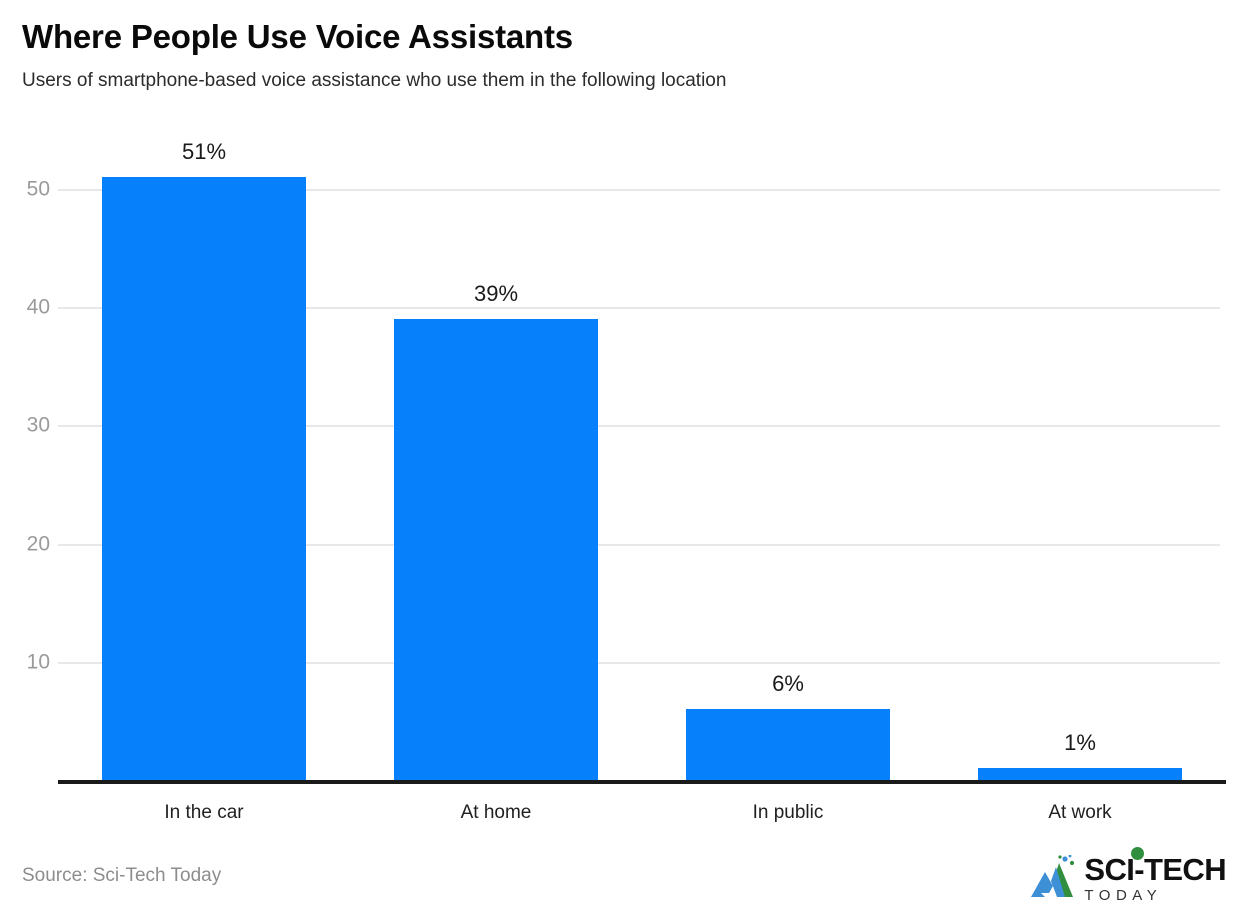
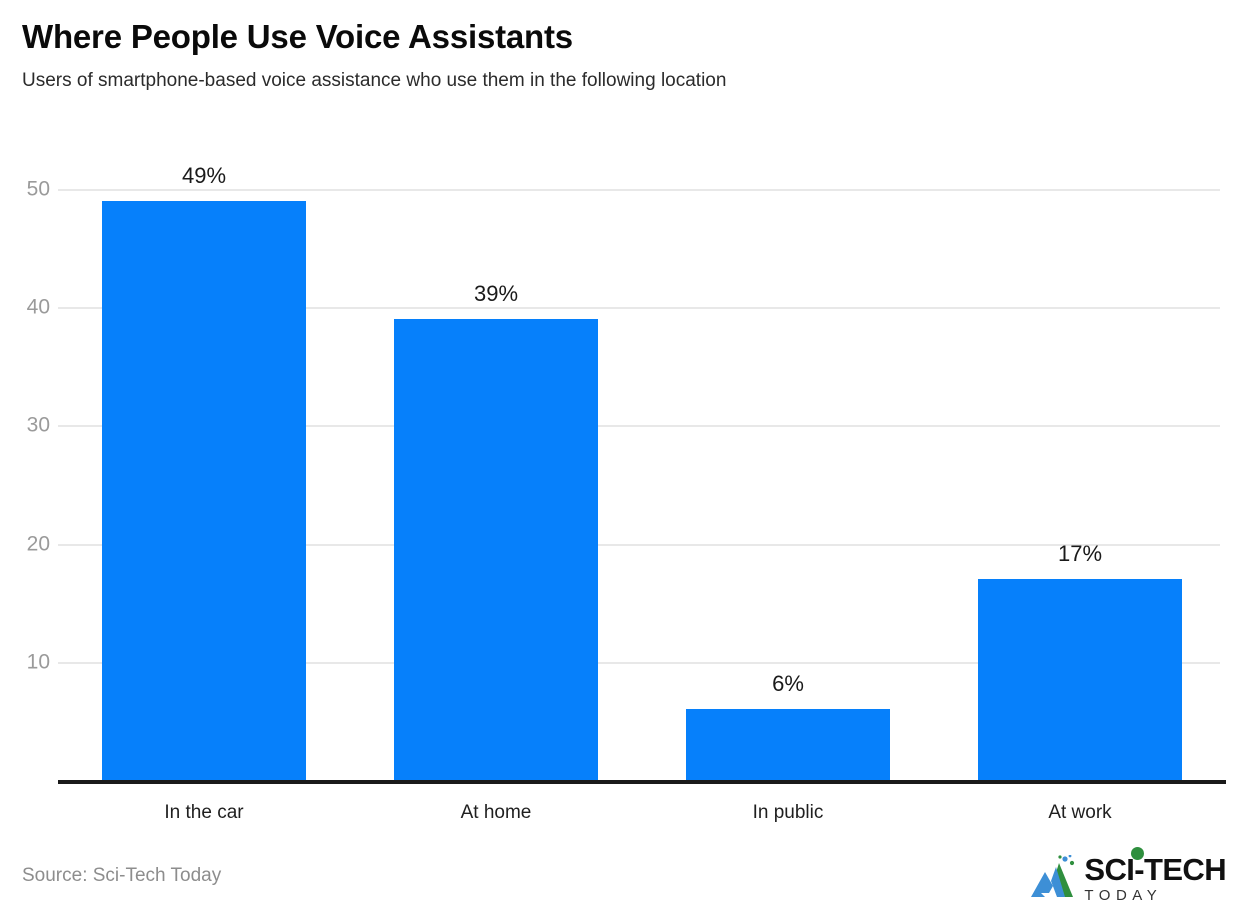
In the car: 51% -> 49%
At work: 1% -> 17%
